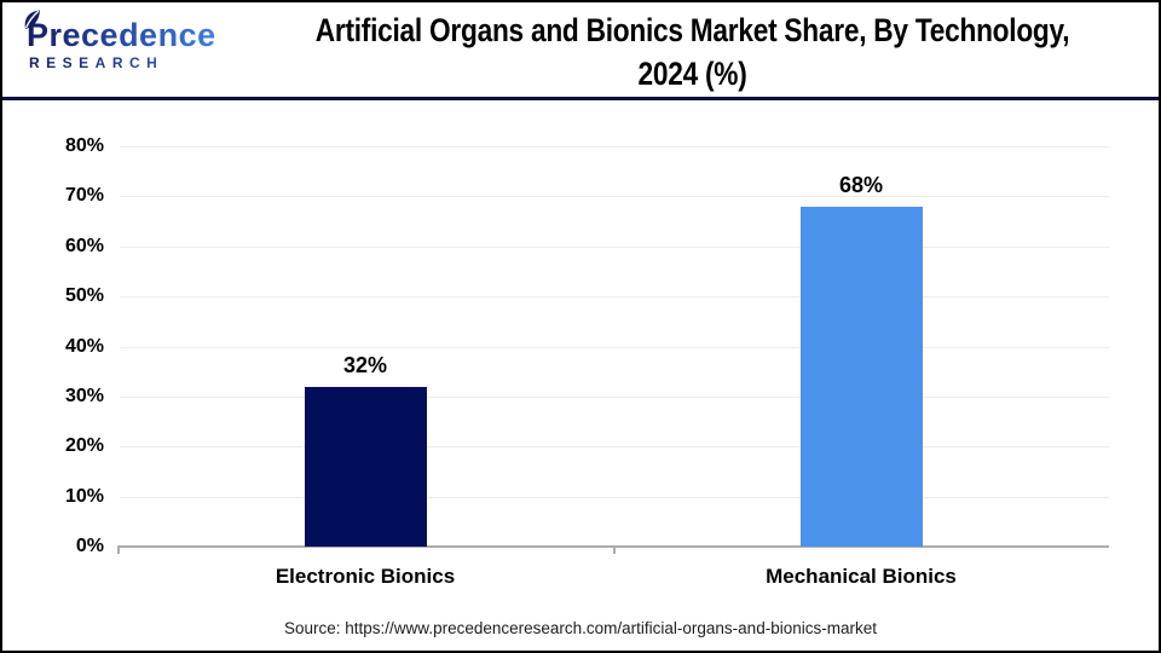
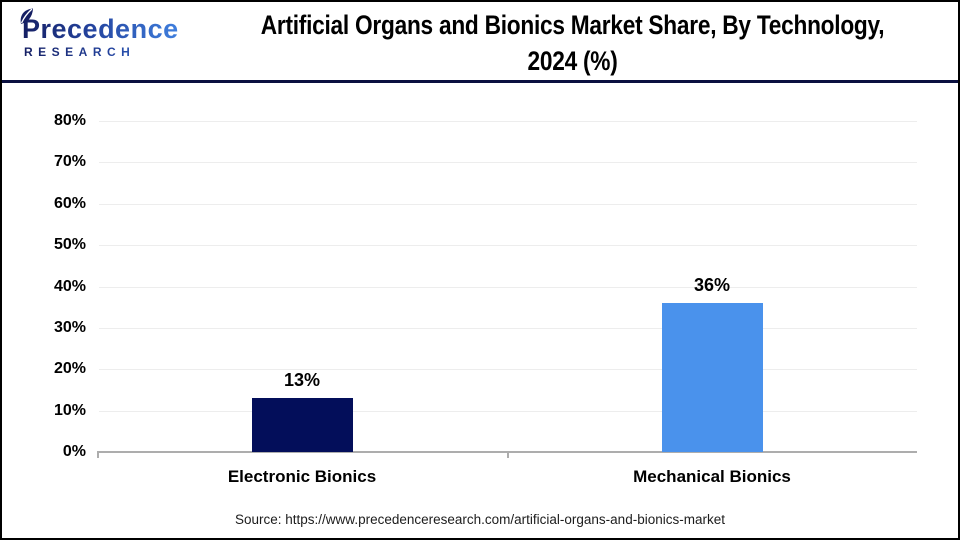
Electronic Bionics: 32% -> 13%
Mechanical Bionics: 68% -> 36%
